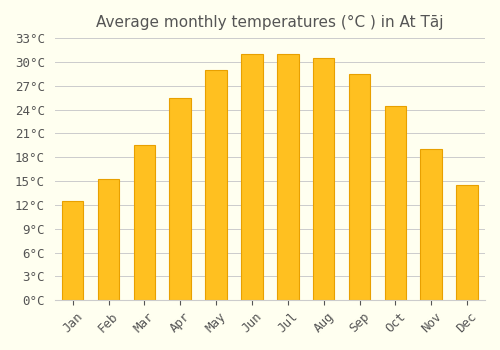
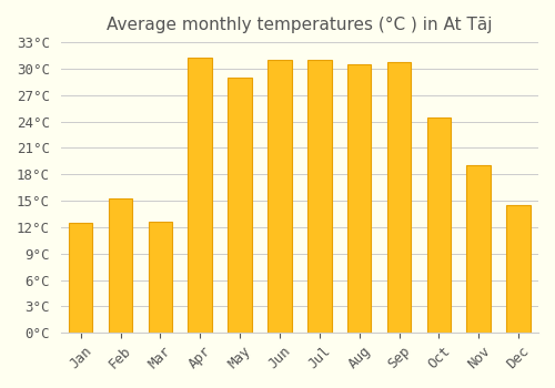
Mar: 19.5°C -> 12.6°C
Apr: 25.5°C -> 31.2°C
Sep: 28.5°C -> 30.8°C
